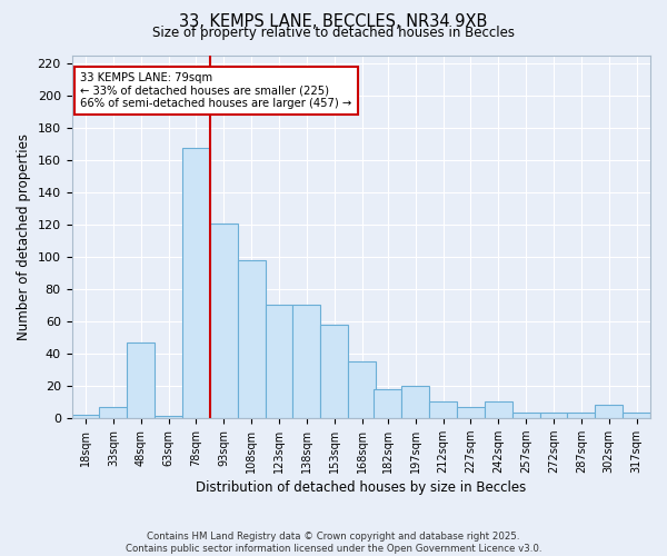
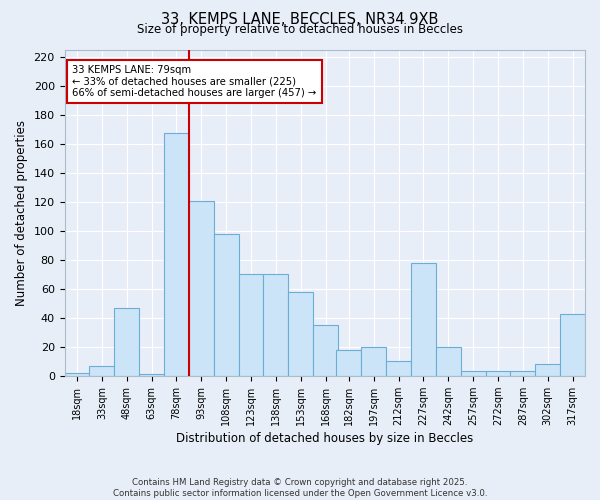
227sqm: 7 -> 78
242sqm: 10 -> 20
317sqm: 3 -> 43
